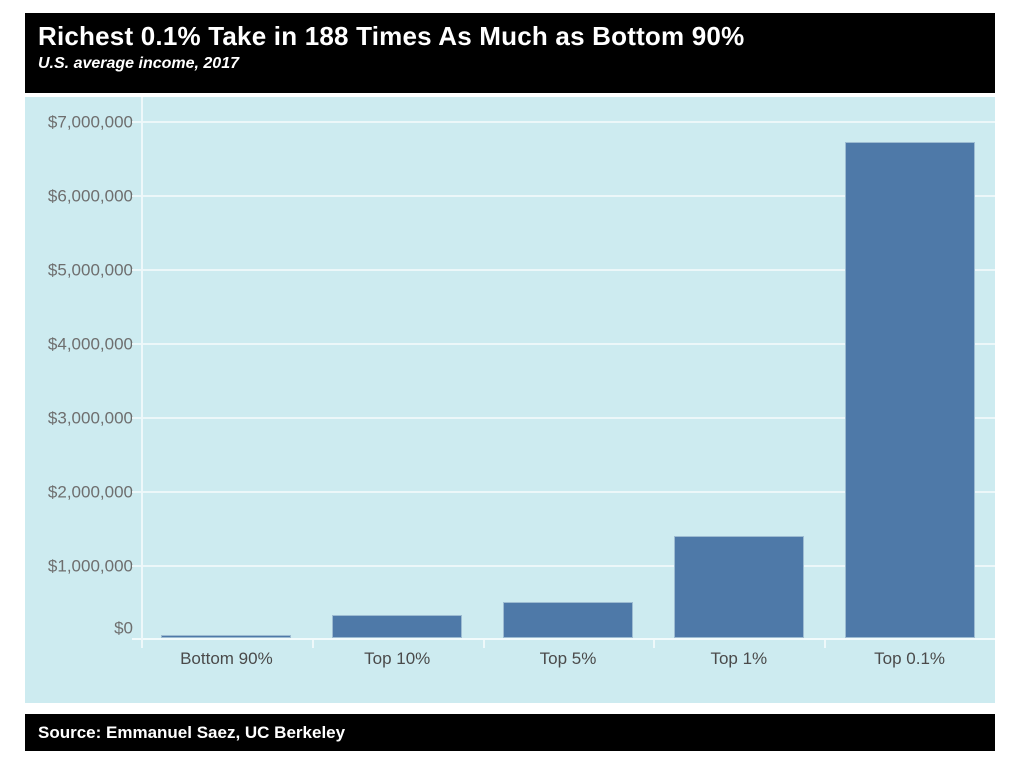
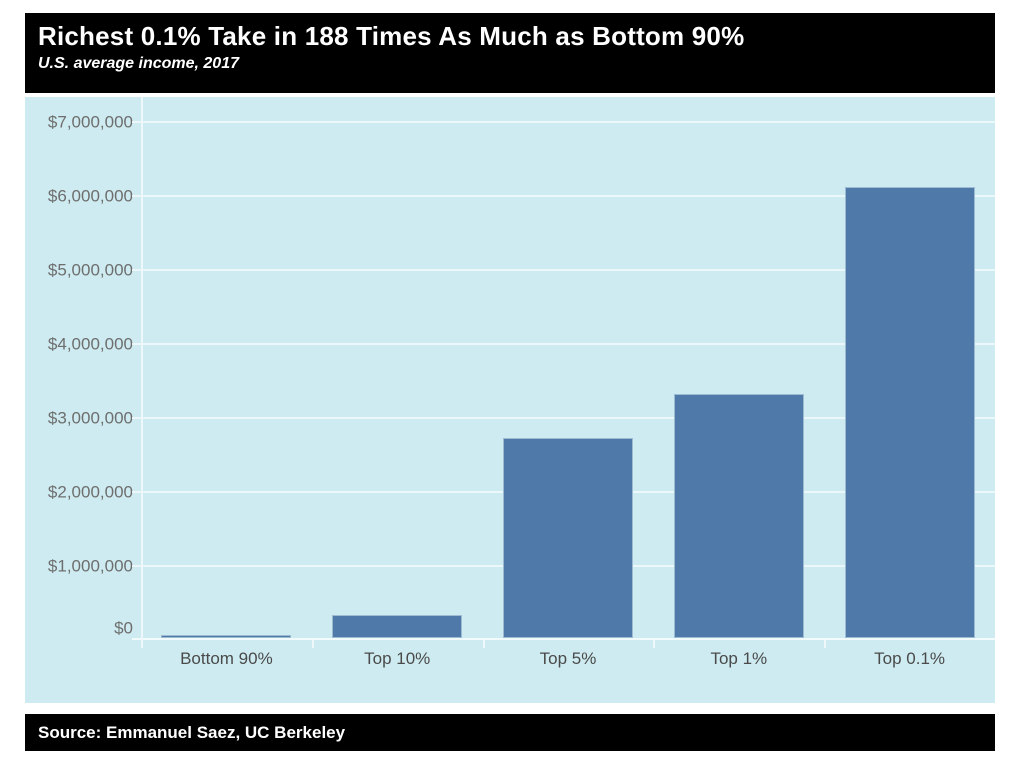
Top 5%: $500000 -> $2700000
Top 1%: $1400000 -> $3300000
Top 0.1%: $6700000 -> $6100000
